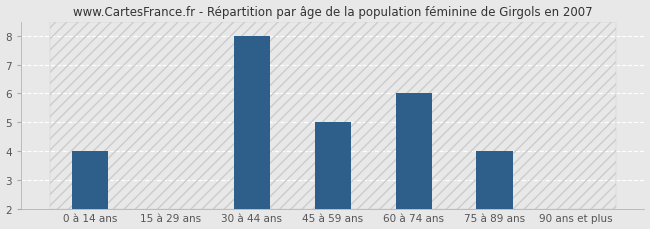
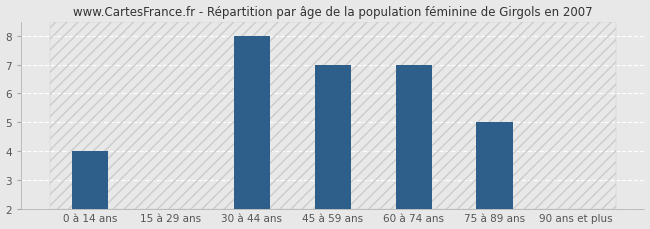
45 à 59 ans: 5 -> 7
60 à 74 ans: 6 -> 7
75 à 89 ans: 4 -> 5
